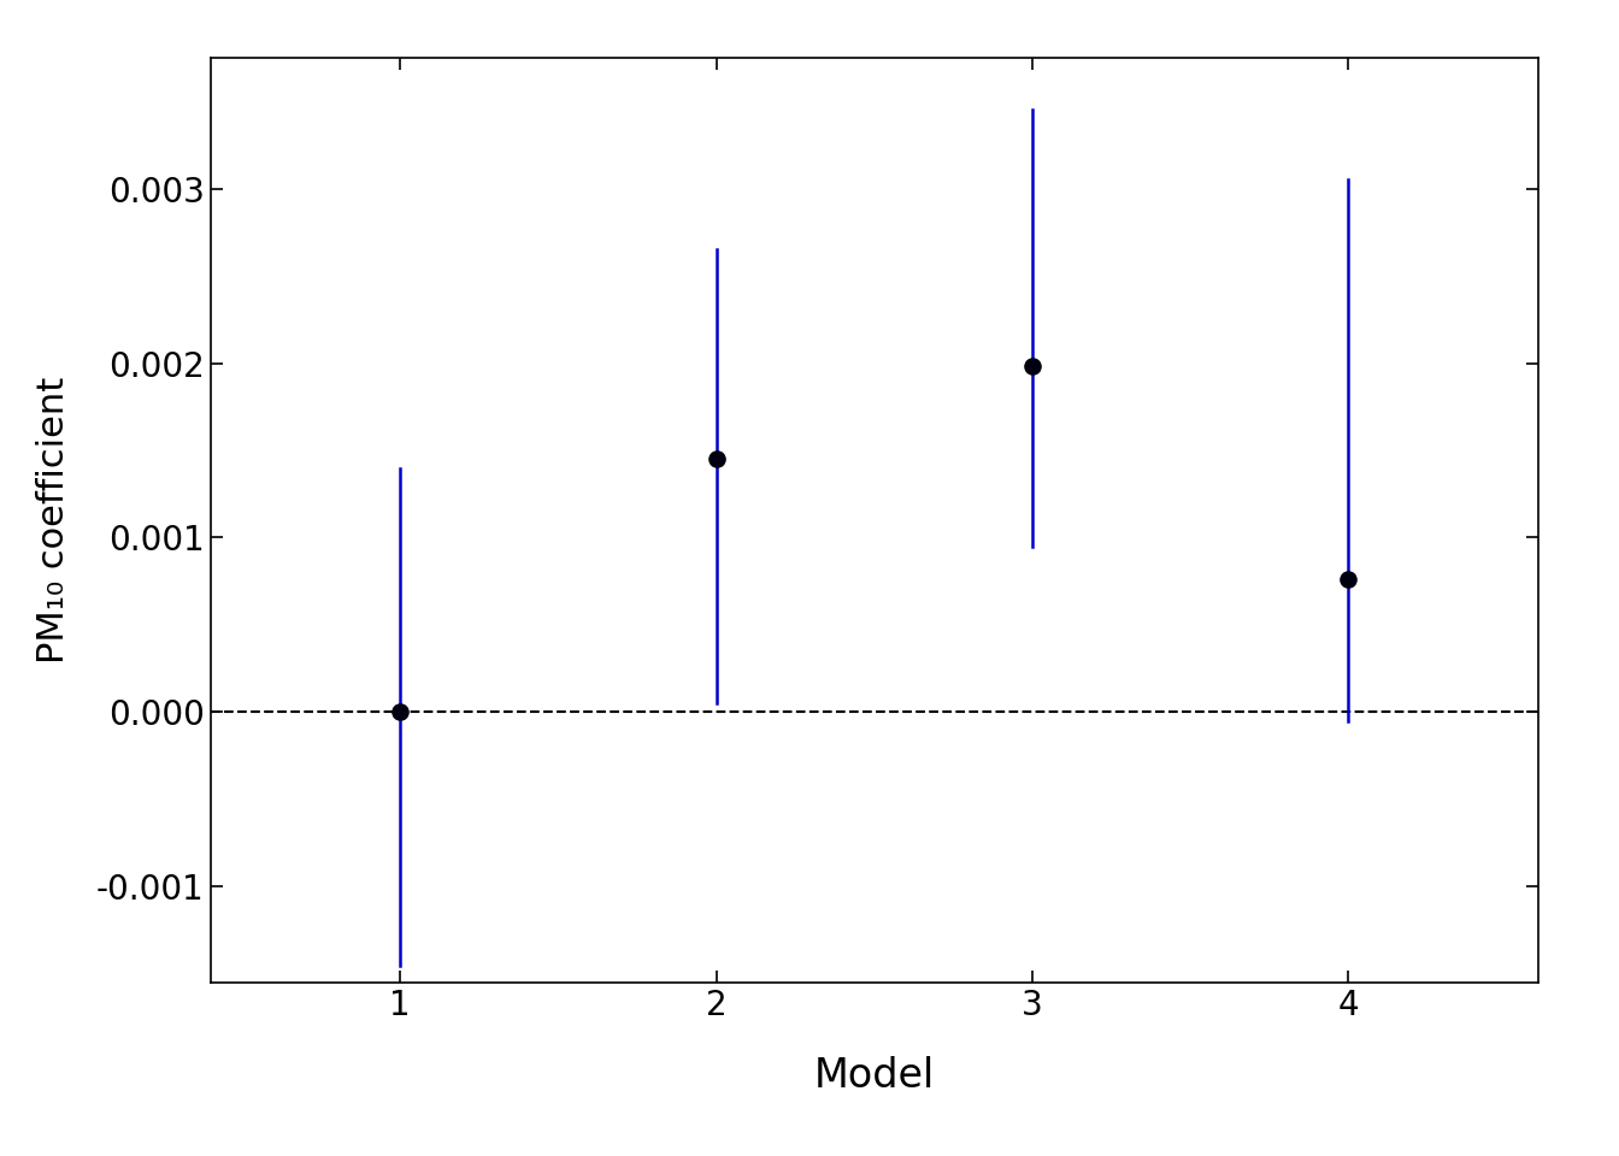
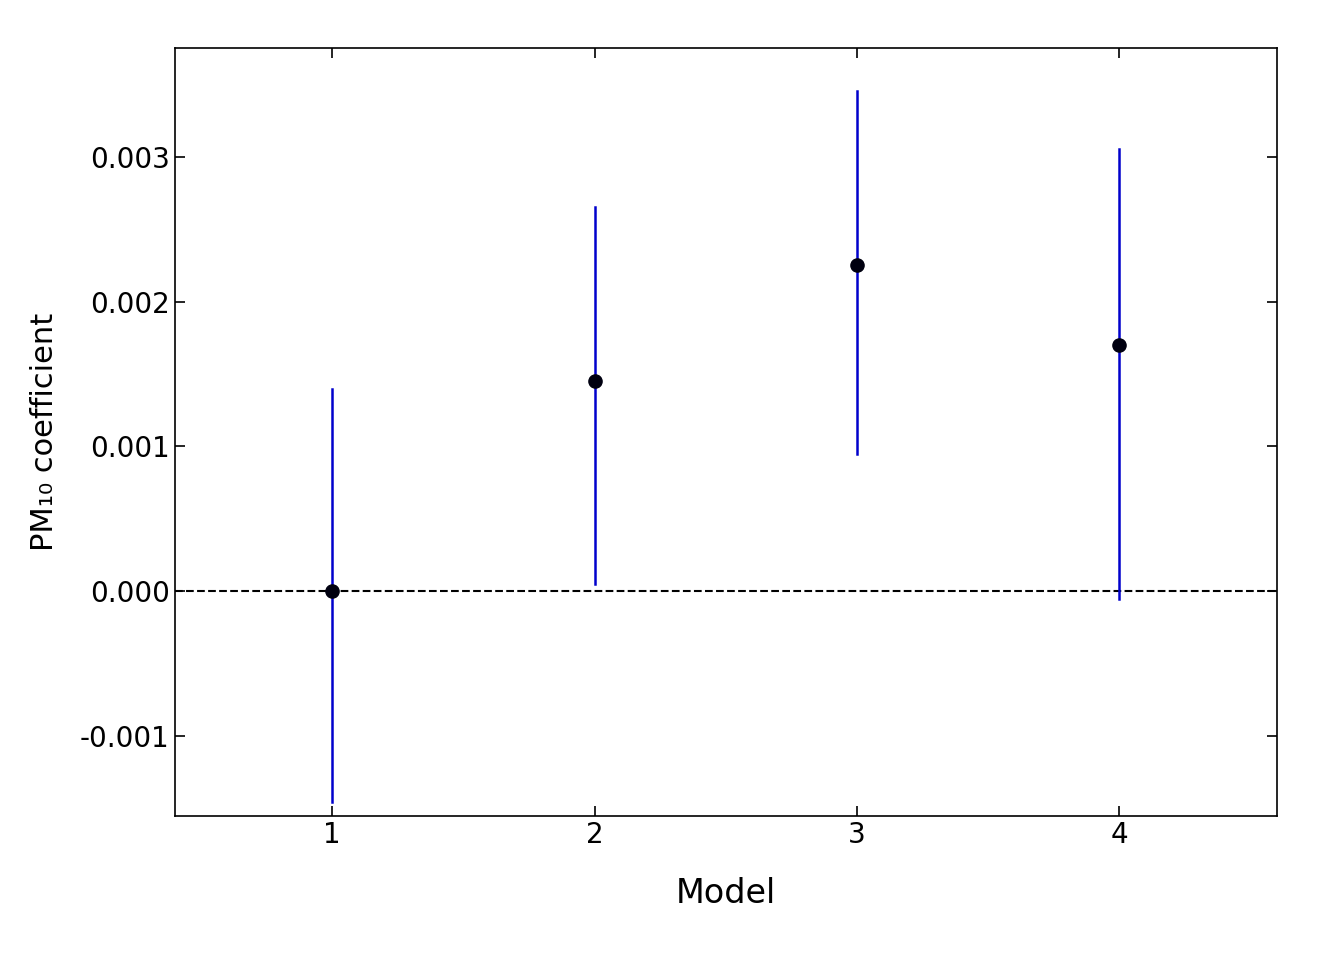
3: 0.00198 -> 0.00225
4: 0.00076 -> 0.00170
